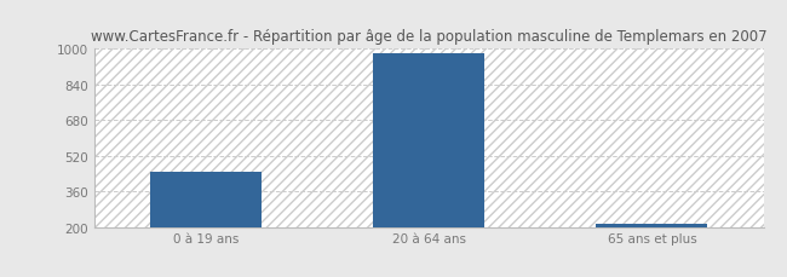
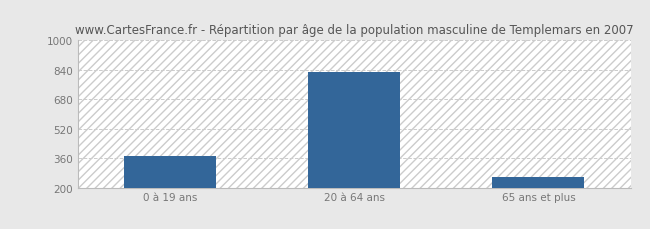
0 à 19 ans: 450 -> 370
20 à 64 ans: 980 -> 830
65 ans et plus: 220 -> 260
